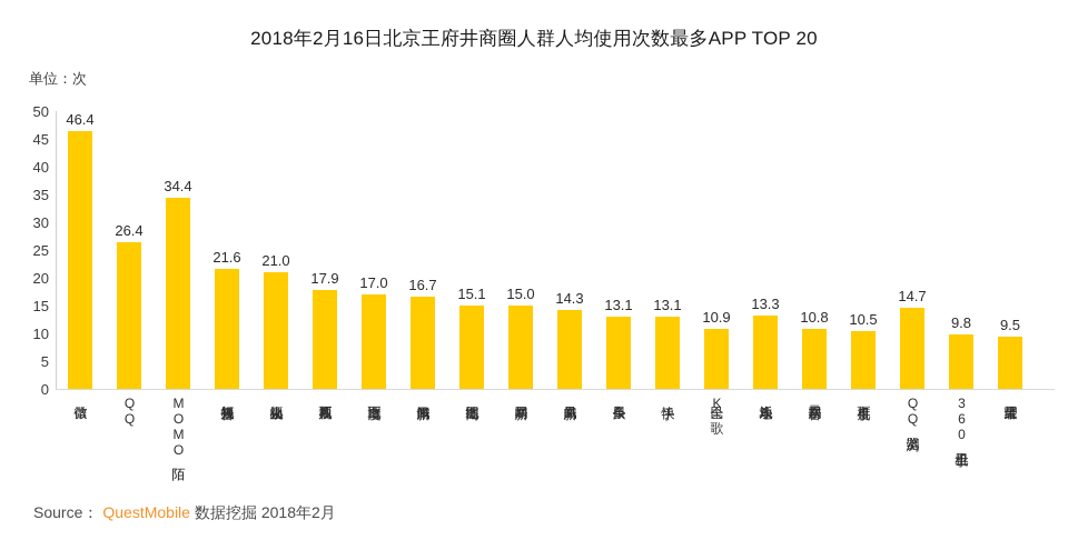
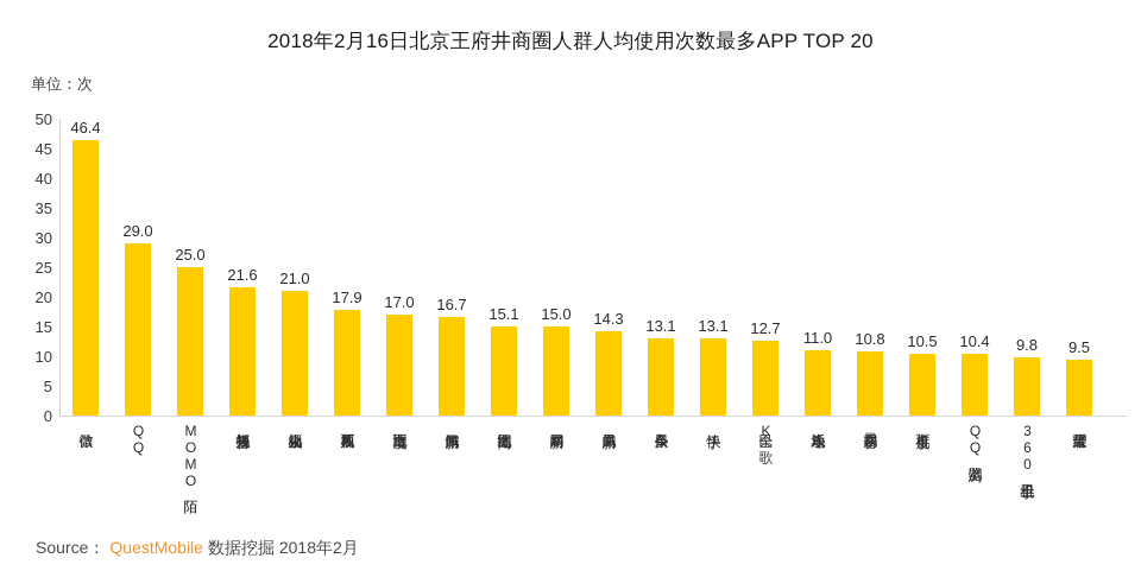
QQ: 26.4 -> 29.0
MOMO陌陌: 34.4 -> 25.0
全民K歌: 10.9 -> 12.7
欢乐斗地…: 13.3 -> 11.0
QQ浏览器: 14.7 -> 10.4
